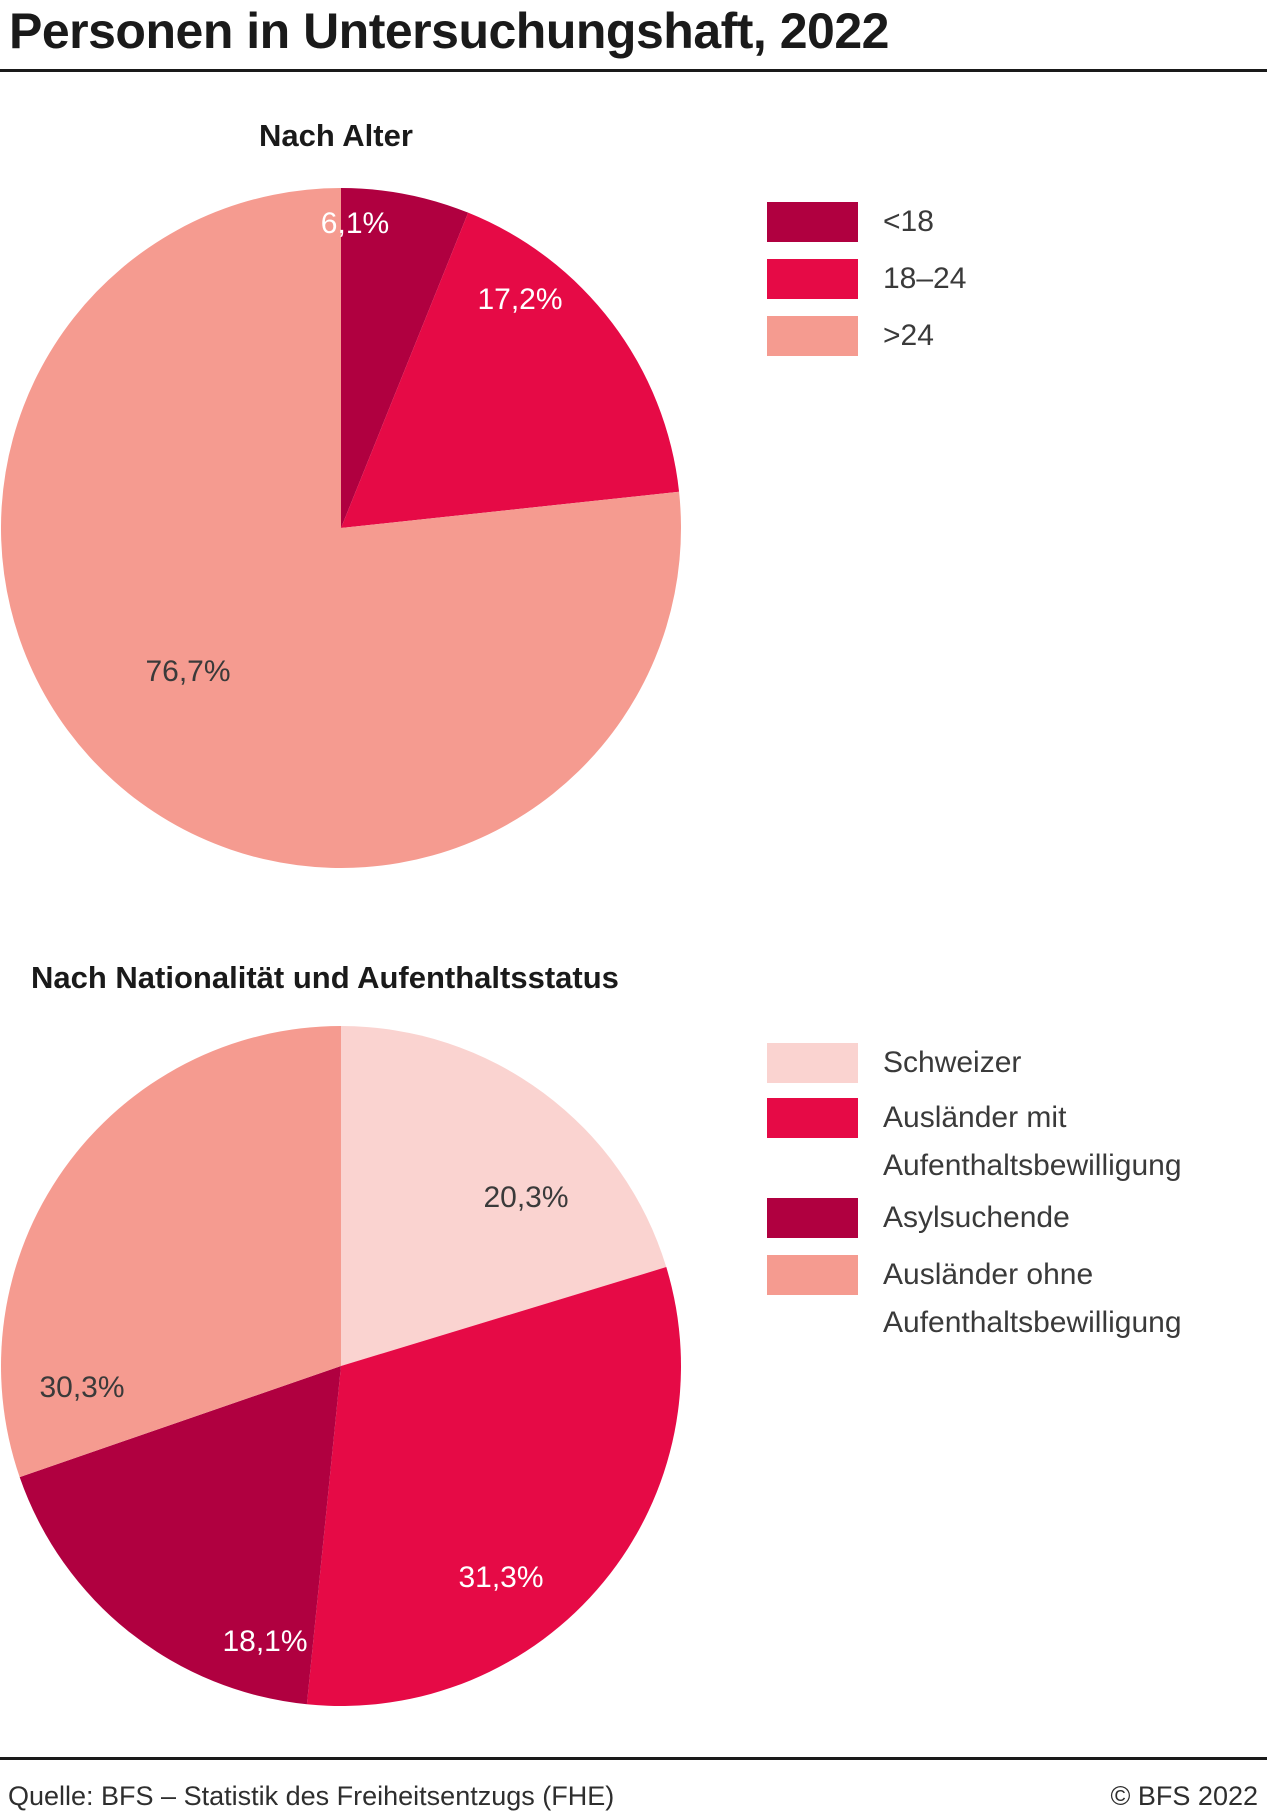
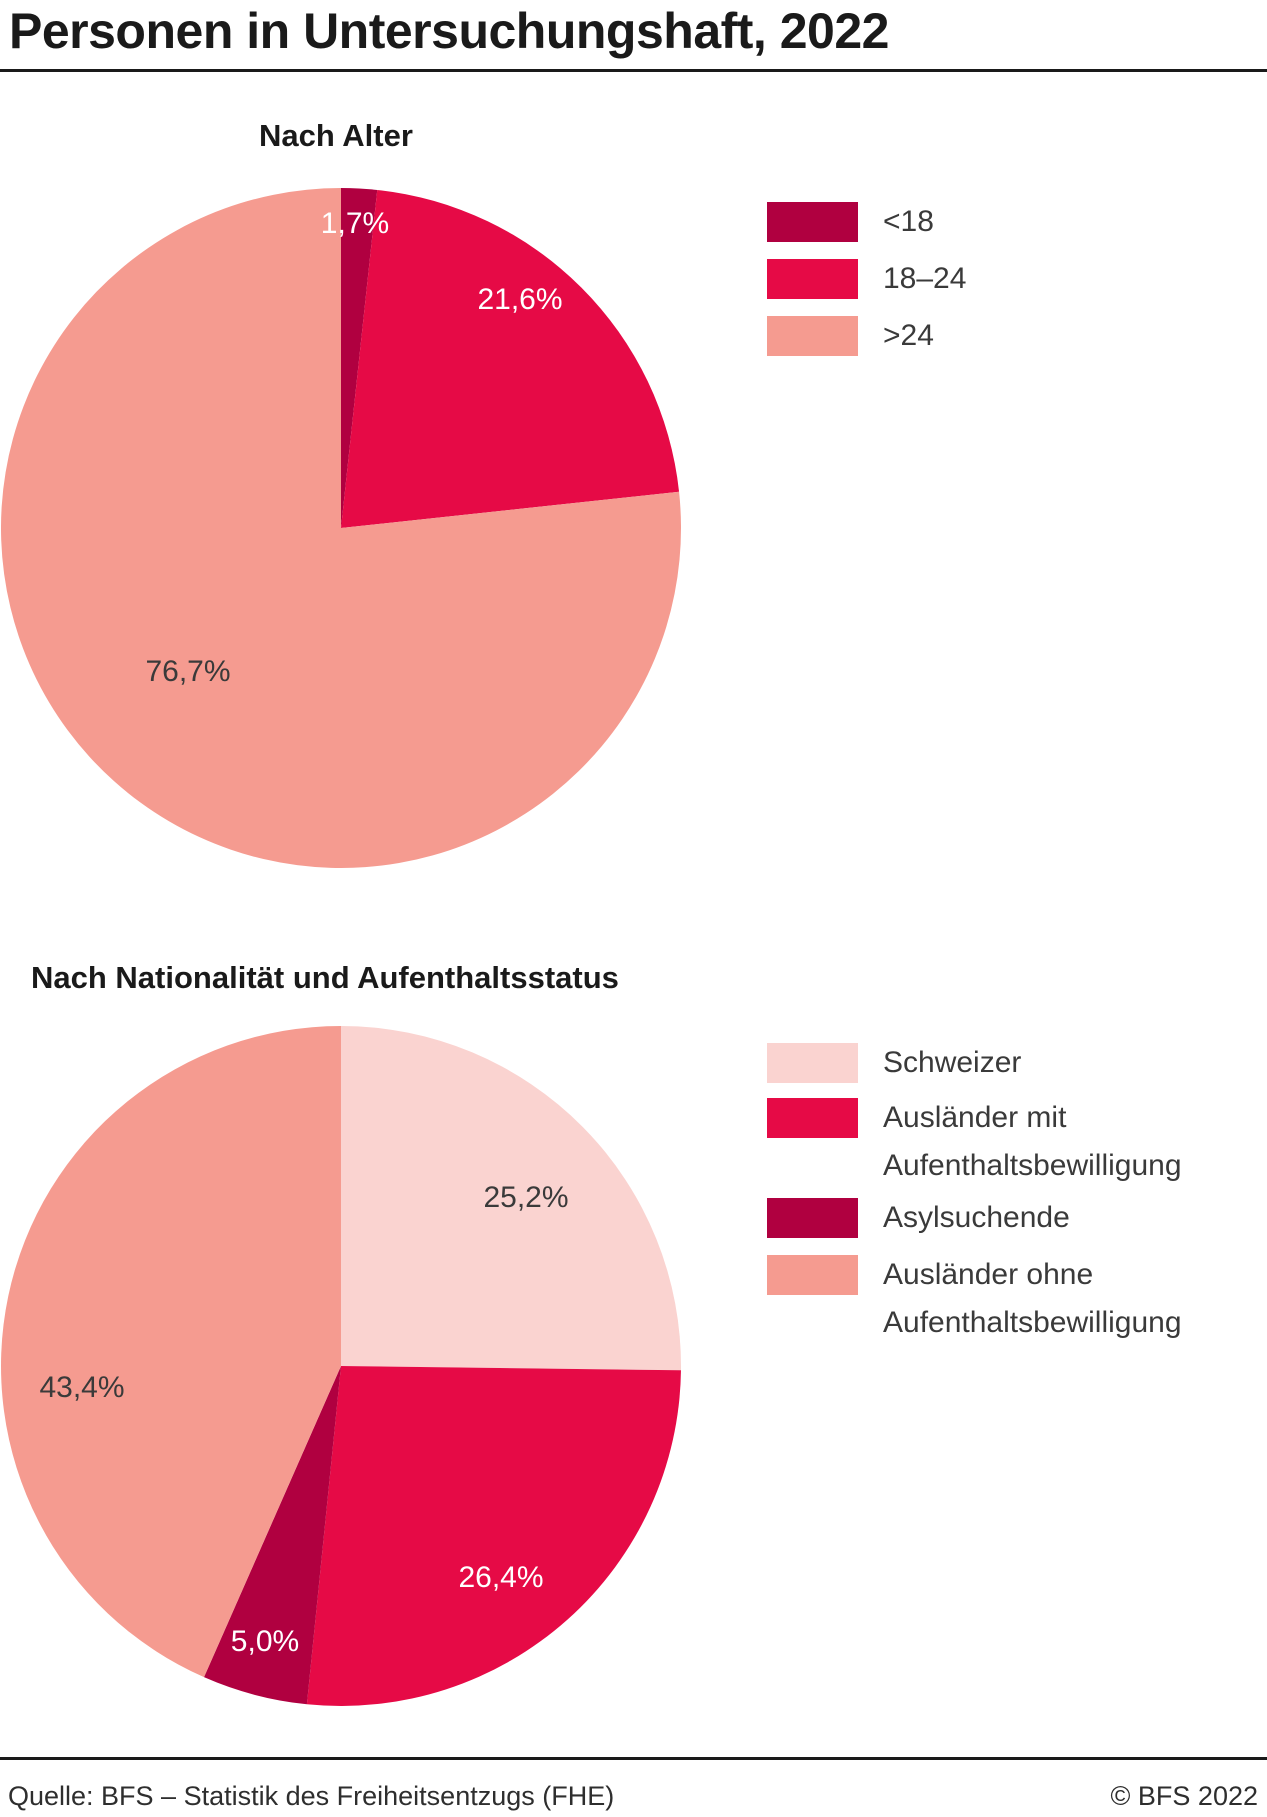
Nach Alter/<18: 6,1% -> 1,7%
Nach Alter/18–24: 17,2% -> 21,6%
Nach Nationalität und Aufenthaltsstatus/Schweizer: 20,3% -> 25,2%
Nach Nationalität und Aufenthaltsstatus/Ausländer mit Aufenthaltsbewilligung: 31,3% -> 26,4%
Nach Nationalität und Aufenthaltsstatus/Asylsuchende: 18,1% -> 5,0%
Nach Nationalität und Aufenthaltsstatus/Ausländer ohne Aufenthaltsbewilligung: 30,3% -> 43,4%
